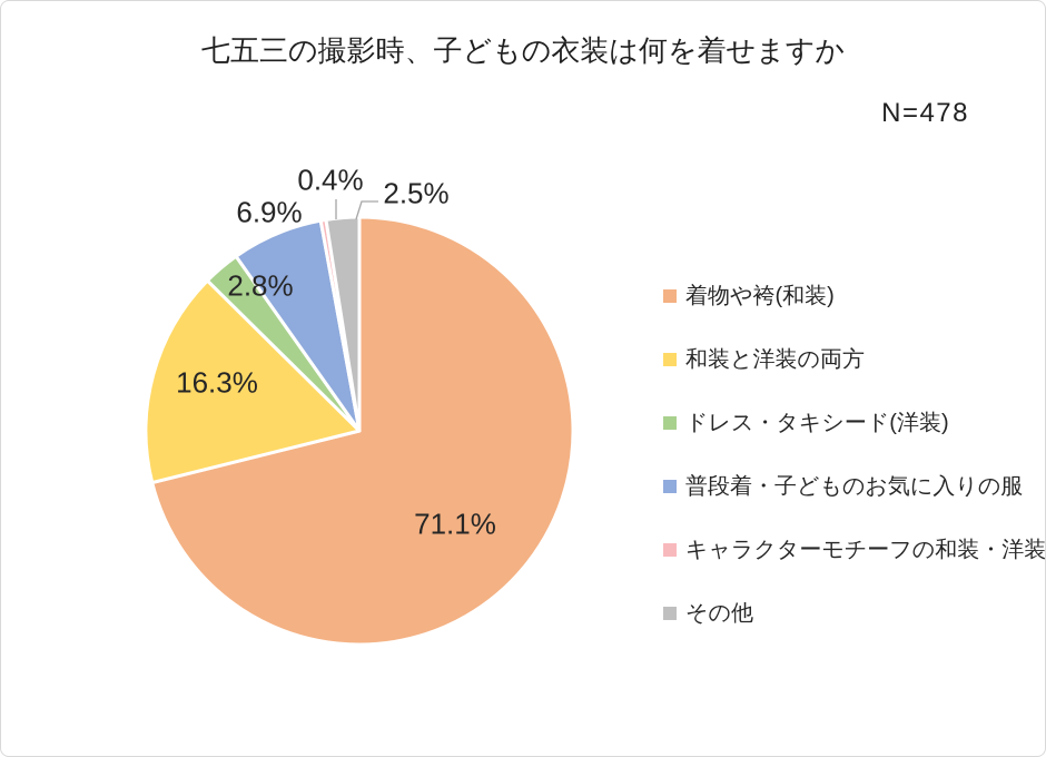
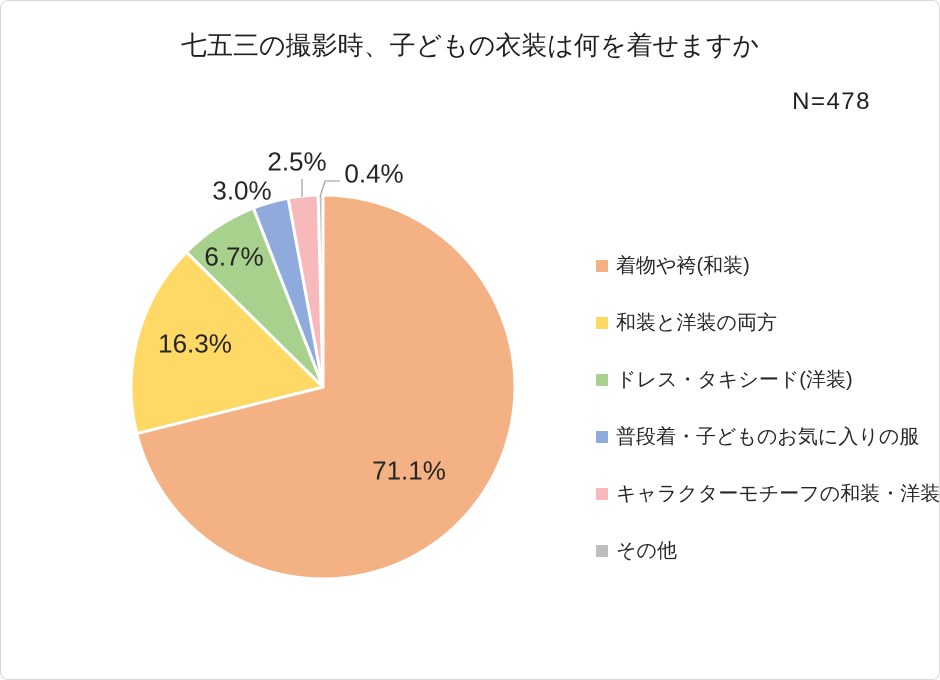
ドレス・タキシード(洋装): 2.8% -> 6.7%
普段着・子どものお気に入りの服: 6.9% -> 3.0%
キャラクターモチーフの和装・洋装: 0.4% -> 2.5%
その他: 2.5% -> 0.4%
